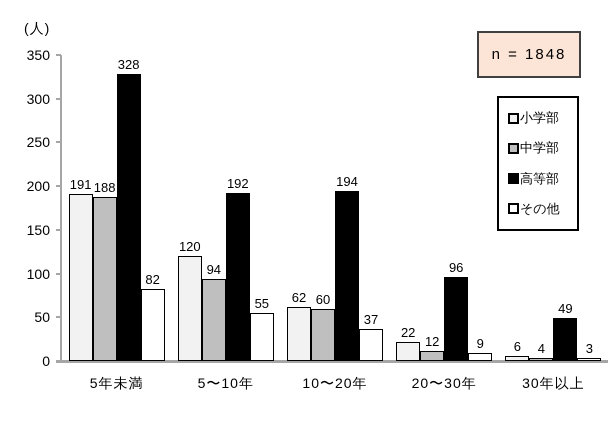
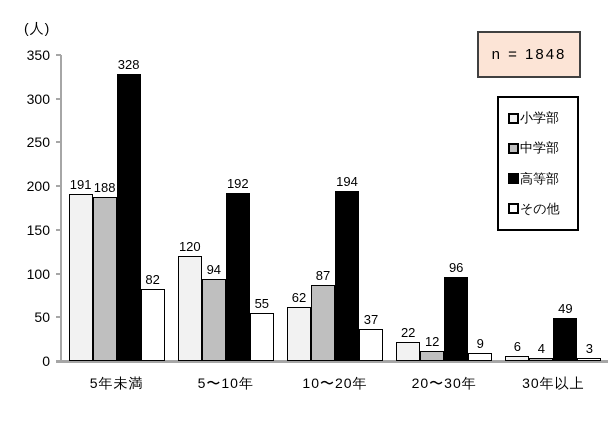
中学部/10〜20年: 60 -> 87
